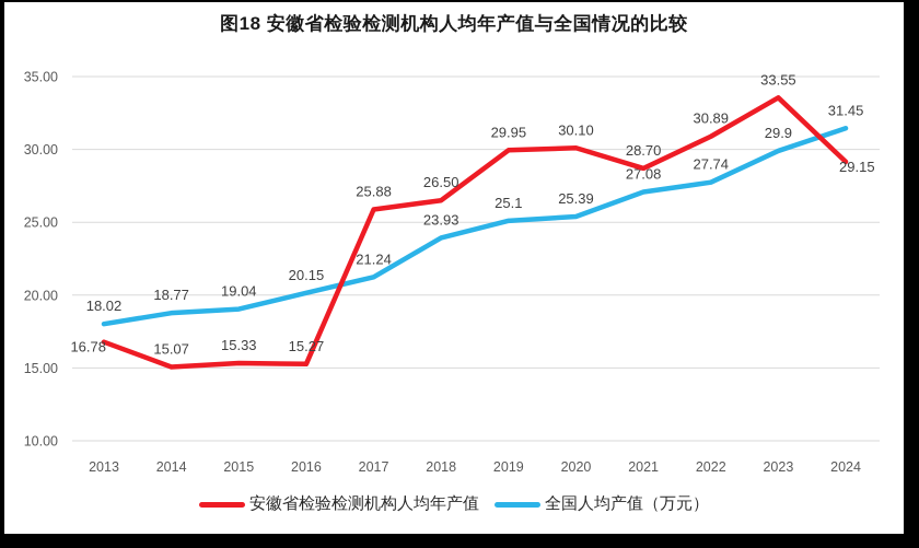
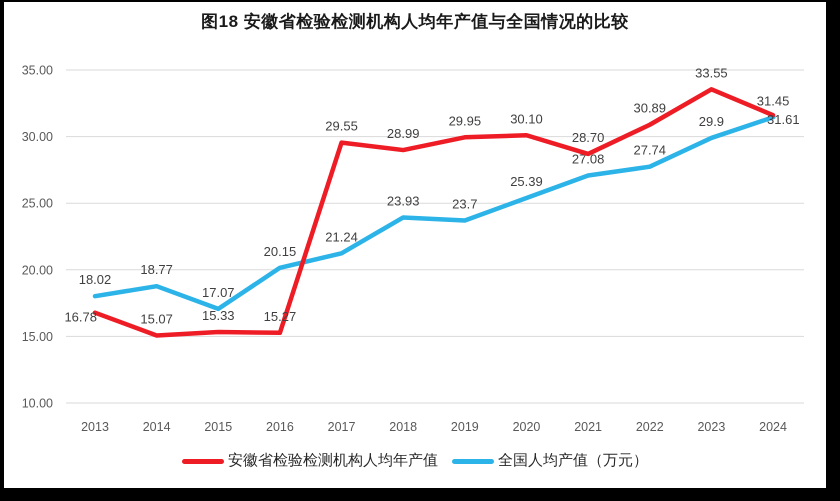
全国人均产值（万元）/2015: 19.04 -> 17.07
安徽省检验检测机构人均年产值/2017: 25.88 -> 29.55
安徽省检验检测机构人均年产值/2018: 26.50 -> 28.99
全国人均产值（万元）/2019: 25.1 -> 23.7
安徽省检验检测机构人均年产值/2024: 29.15 -> 31.61
